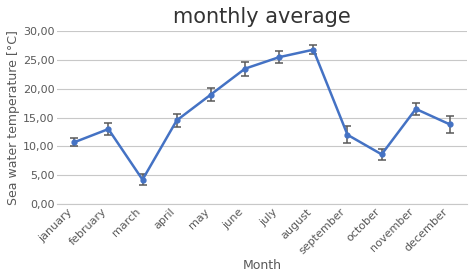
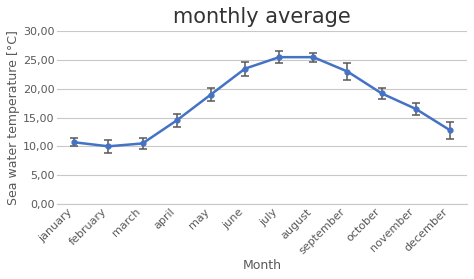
february: 13,0 -> 10,0
march: 4,2 -> 10,5
august: 26,8 -> 25,5
september: 12,0 -> 23,0
october: 8,6 -> 19,2
december: 13,8 -> 12,8
